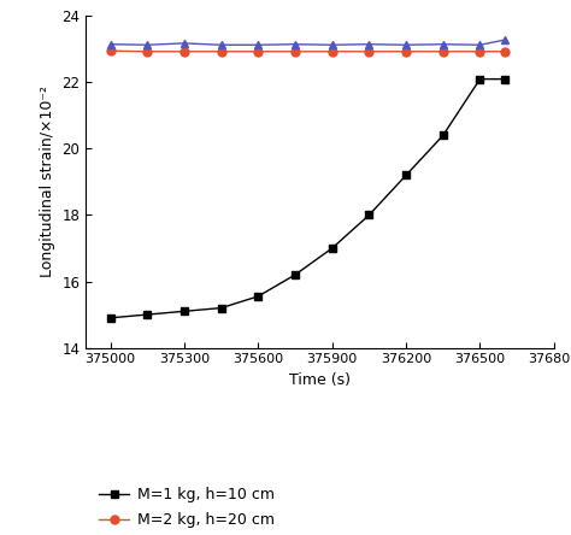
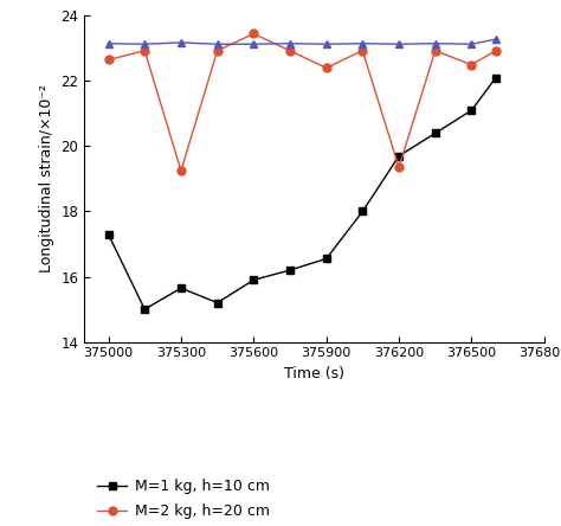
M=1 kg, h=10 cm/375000: 14.90 -> 17.30
M=2 kg, h=20 cm/375000: 22.95 -> 22.65
M=1 kg, h=10 cm/375300: 15.10 -> 15.65
M=2 kg, h=20 cm/375300: 22.93 -> 19.25
M=1 kg, h=10 cm/375600: 15.55 -> 15.90
M=2 kg, h=20 cm/375600: 22.93 -> 23.45
M=1 kg, h=10 cm/375900: 17.00 -> 16.55
M=2 kg, h=20 cm/375900: 22.93 -> 22.40
M=1 kg, h=10 cm/376200: 19.20 -> 19.70
M=2 kg, h=20 cm/376200: 22.93 -> 19.35
M=1 kg, h=10 cm/376500: 22.10 -> 21.10
M=2 kg, h=20 cm/376500: 22.93 -> 22.50
